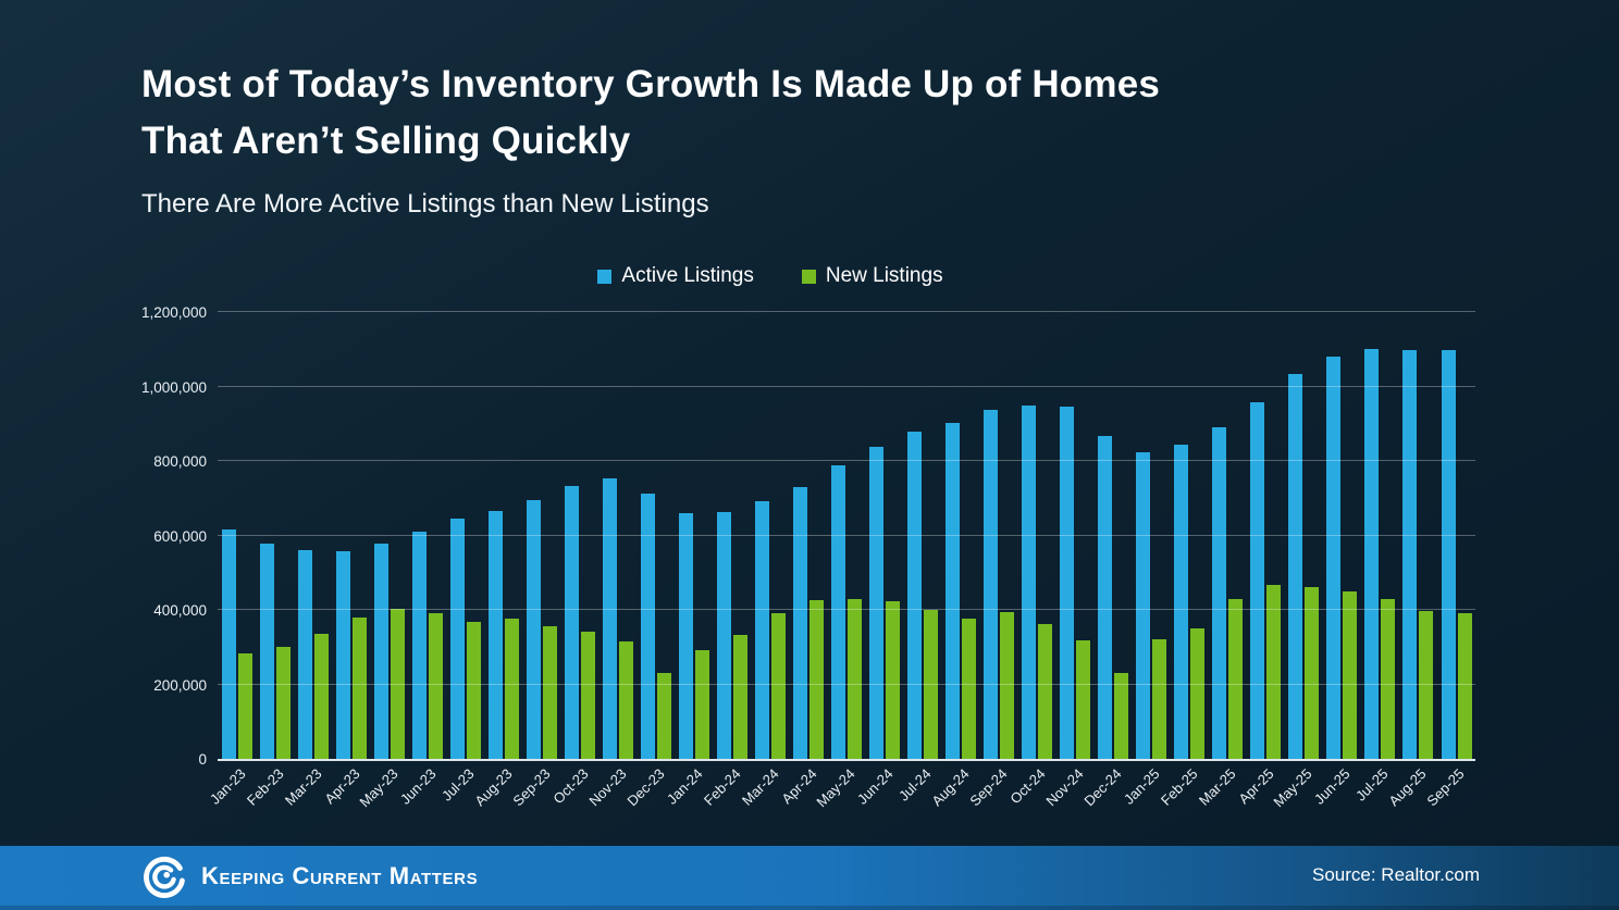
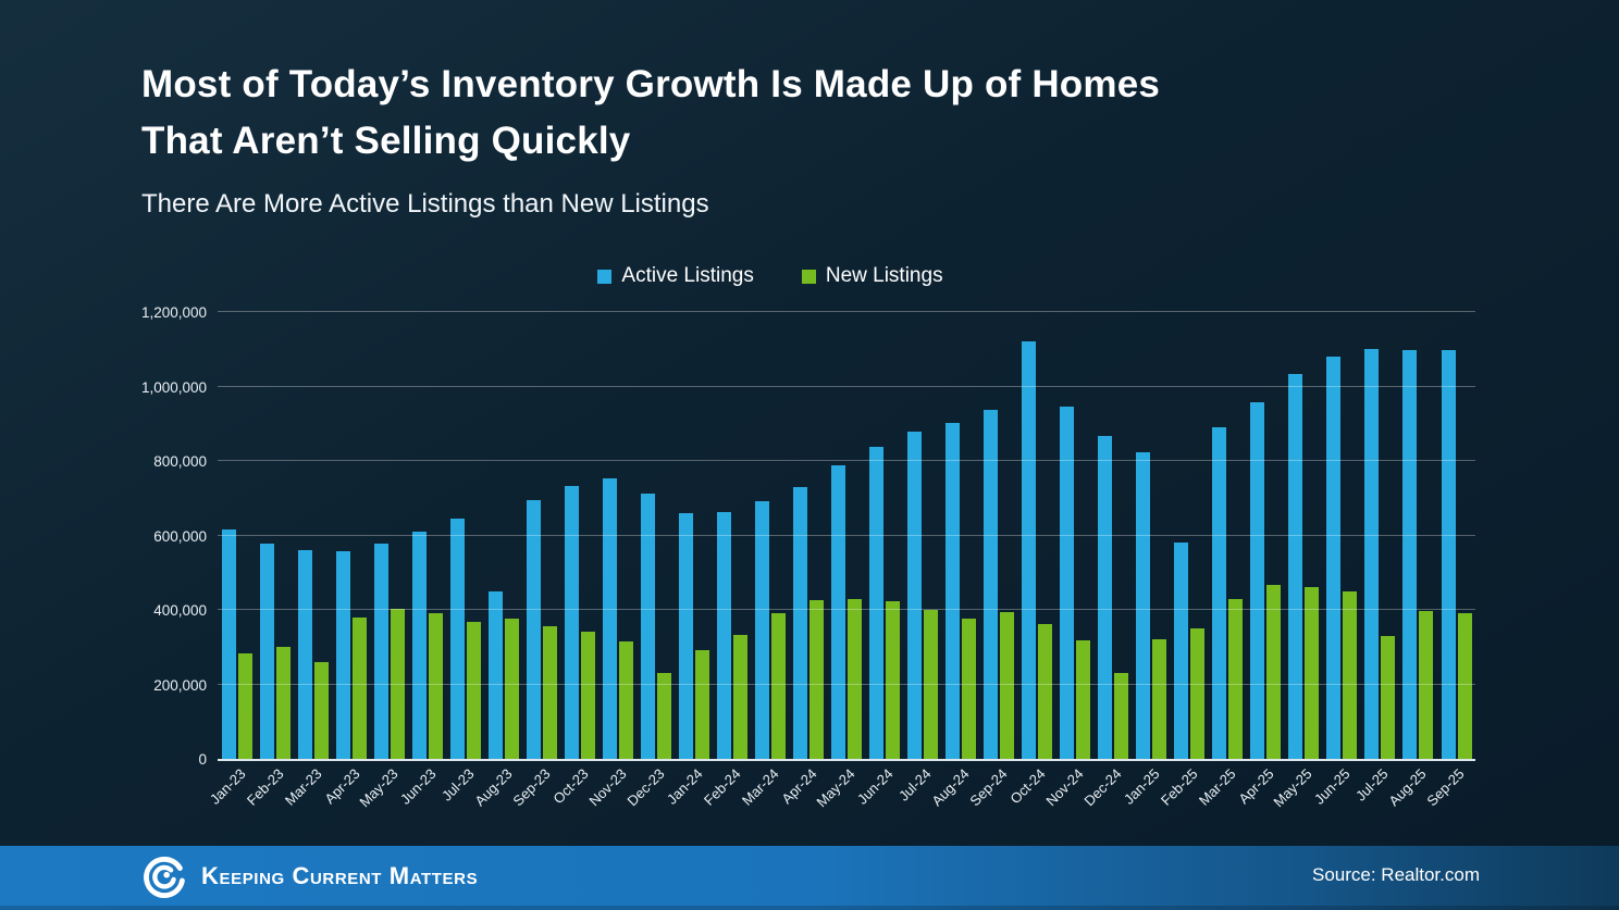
New Listings/Mar-23: 340000 -> 260000
Active Listings/Aug-23: 670000 -> 450000
Active Listings/Oct-24: 950000 -> 1120000
Active Listings/Feb-25: 840000 -> 580000
New Listings/Jul-25: 430000 -> 330000
